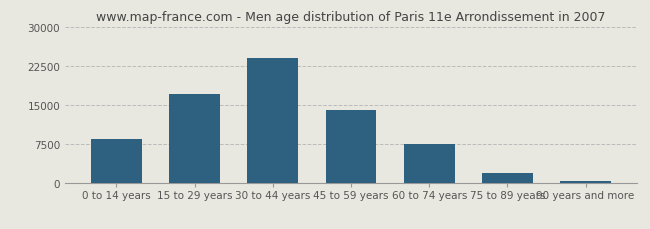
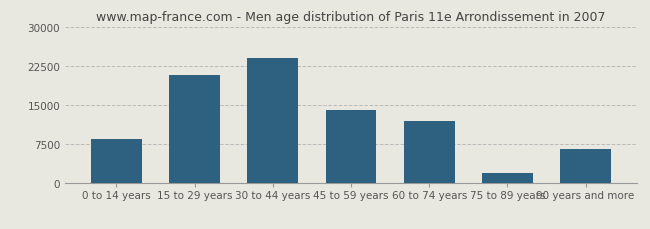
15 to 29 years: 17000 -> 20800
60 to 74 years: 7500 -> 11800
90 years and more: 400 -> 6600
